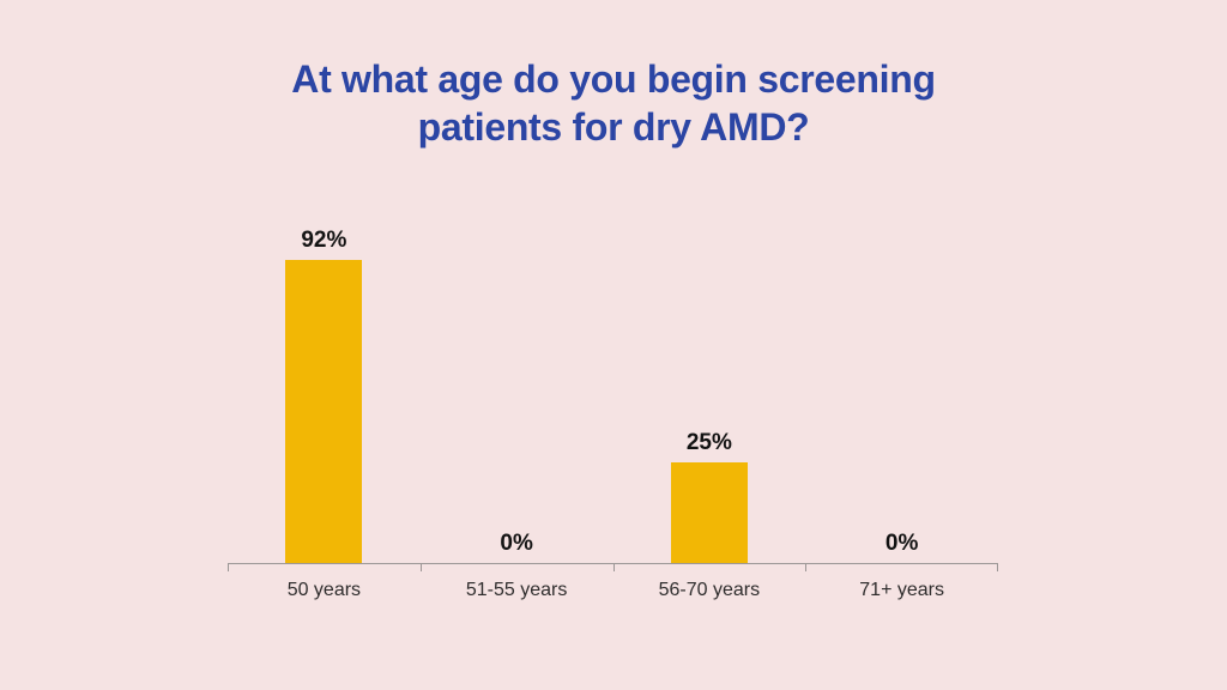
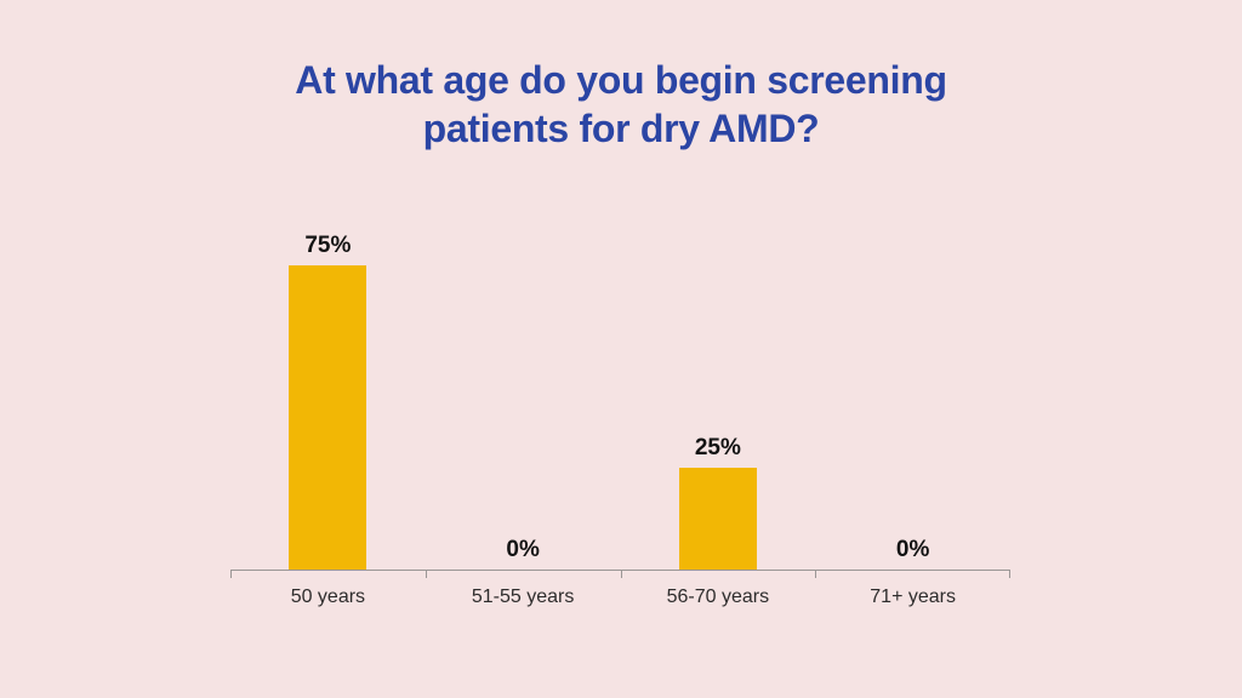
50 years: 92% -> 75%
